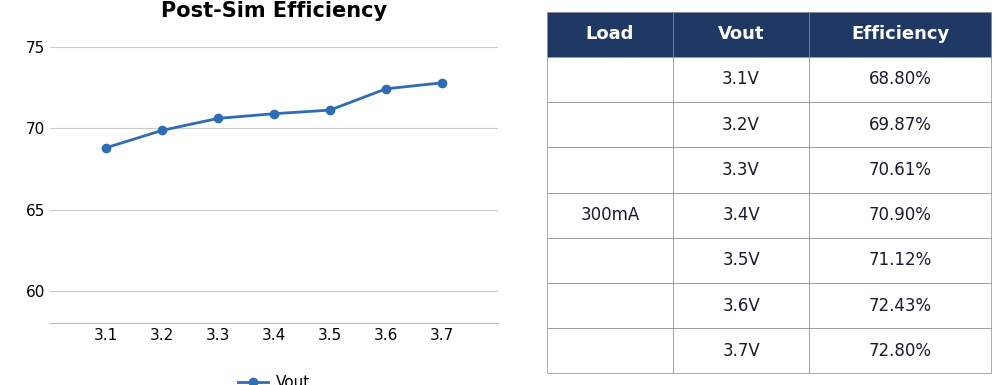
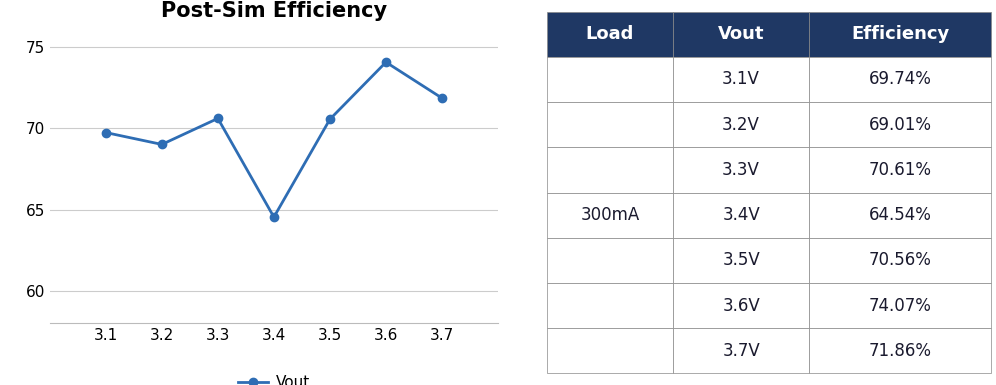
3.1: 68.80% -> 69.74%
3.2: 69.87% -> 69.01%
3.4: 70.90% -> 64.54%
3.5: 71.12% -> 70.56%
3.6: 72.43% -> 74.07%
3.7: 72.80% -> 71.86%
